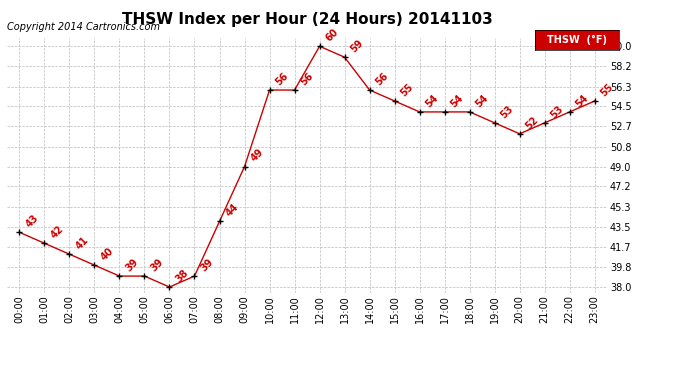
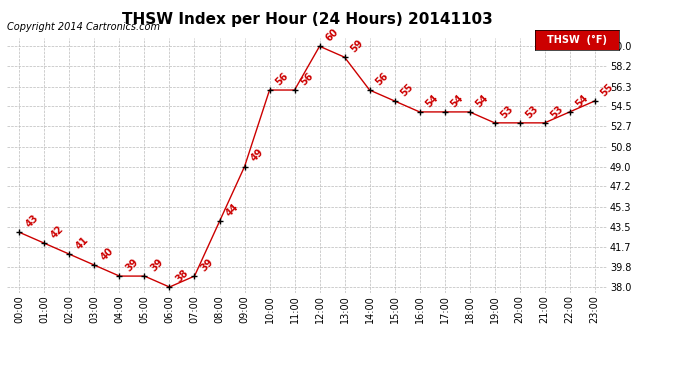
20:00: 52 -> 53
